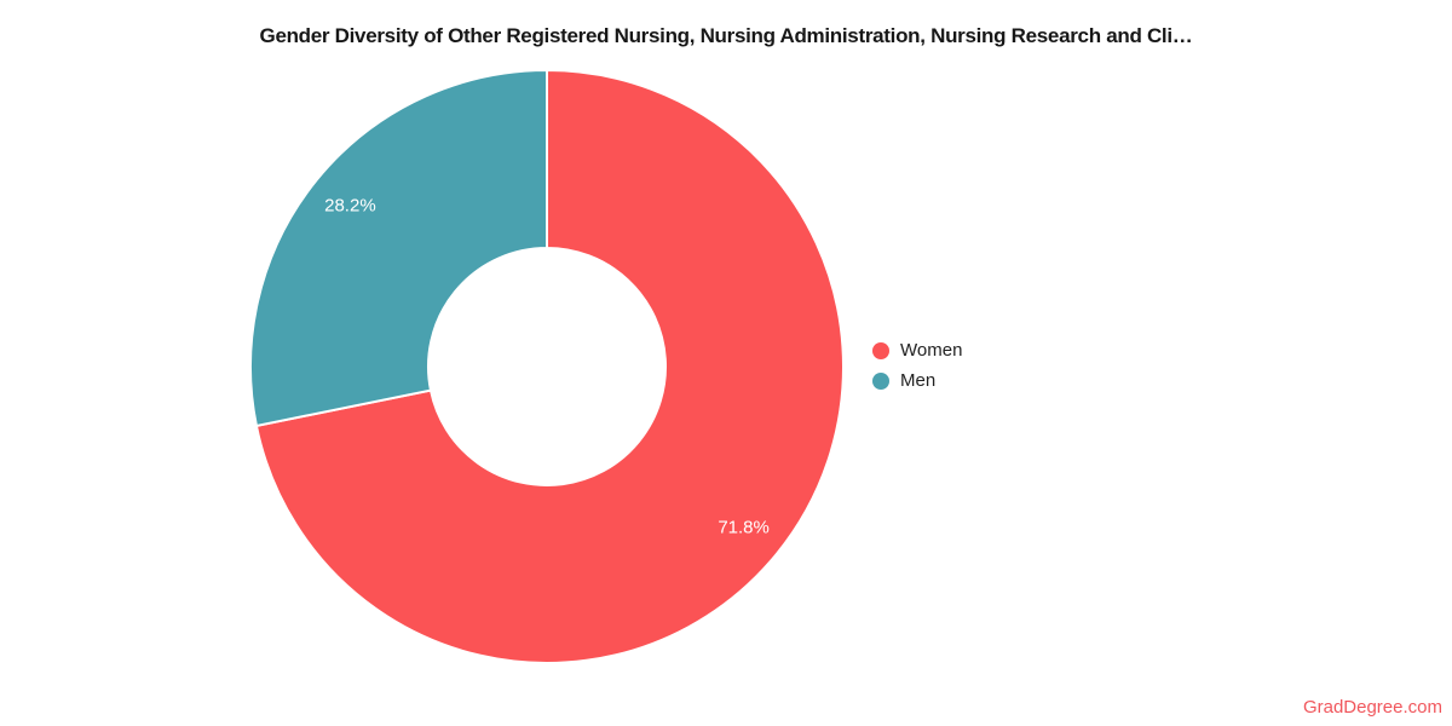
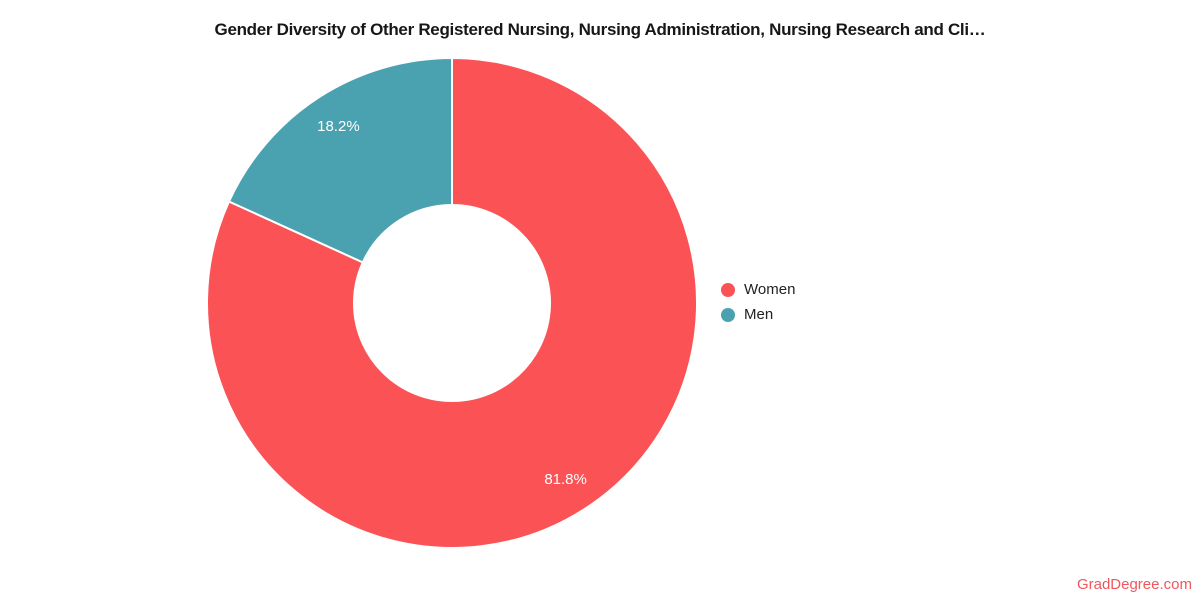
Women: 71.8% -> 81.8%
Men: 28.2% -> 18.2%
